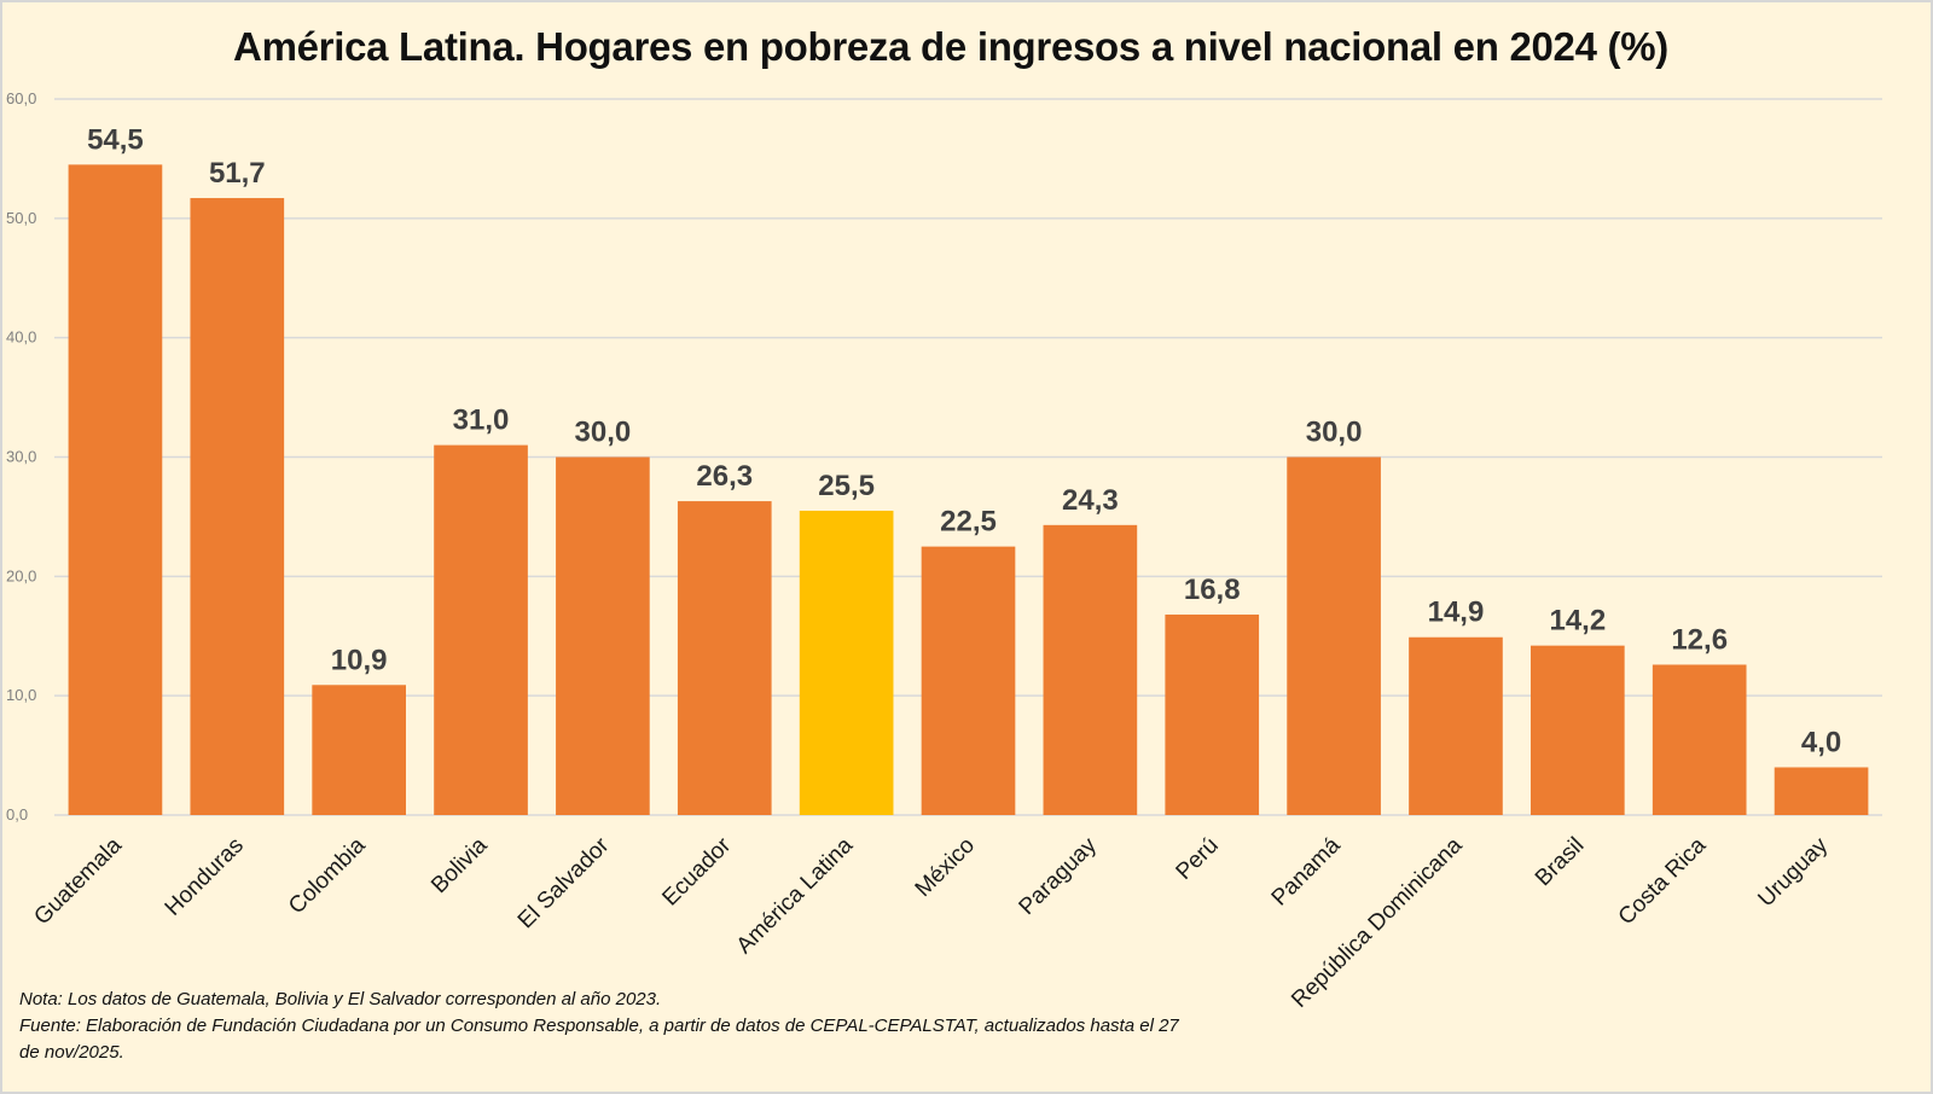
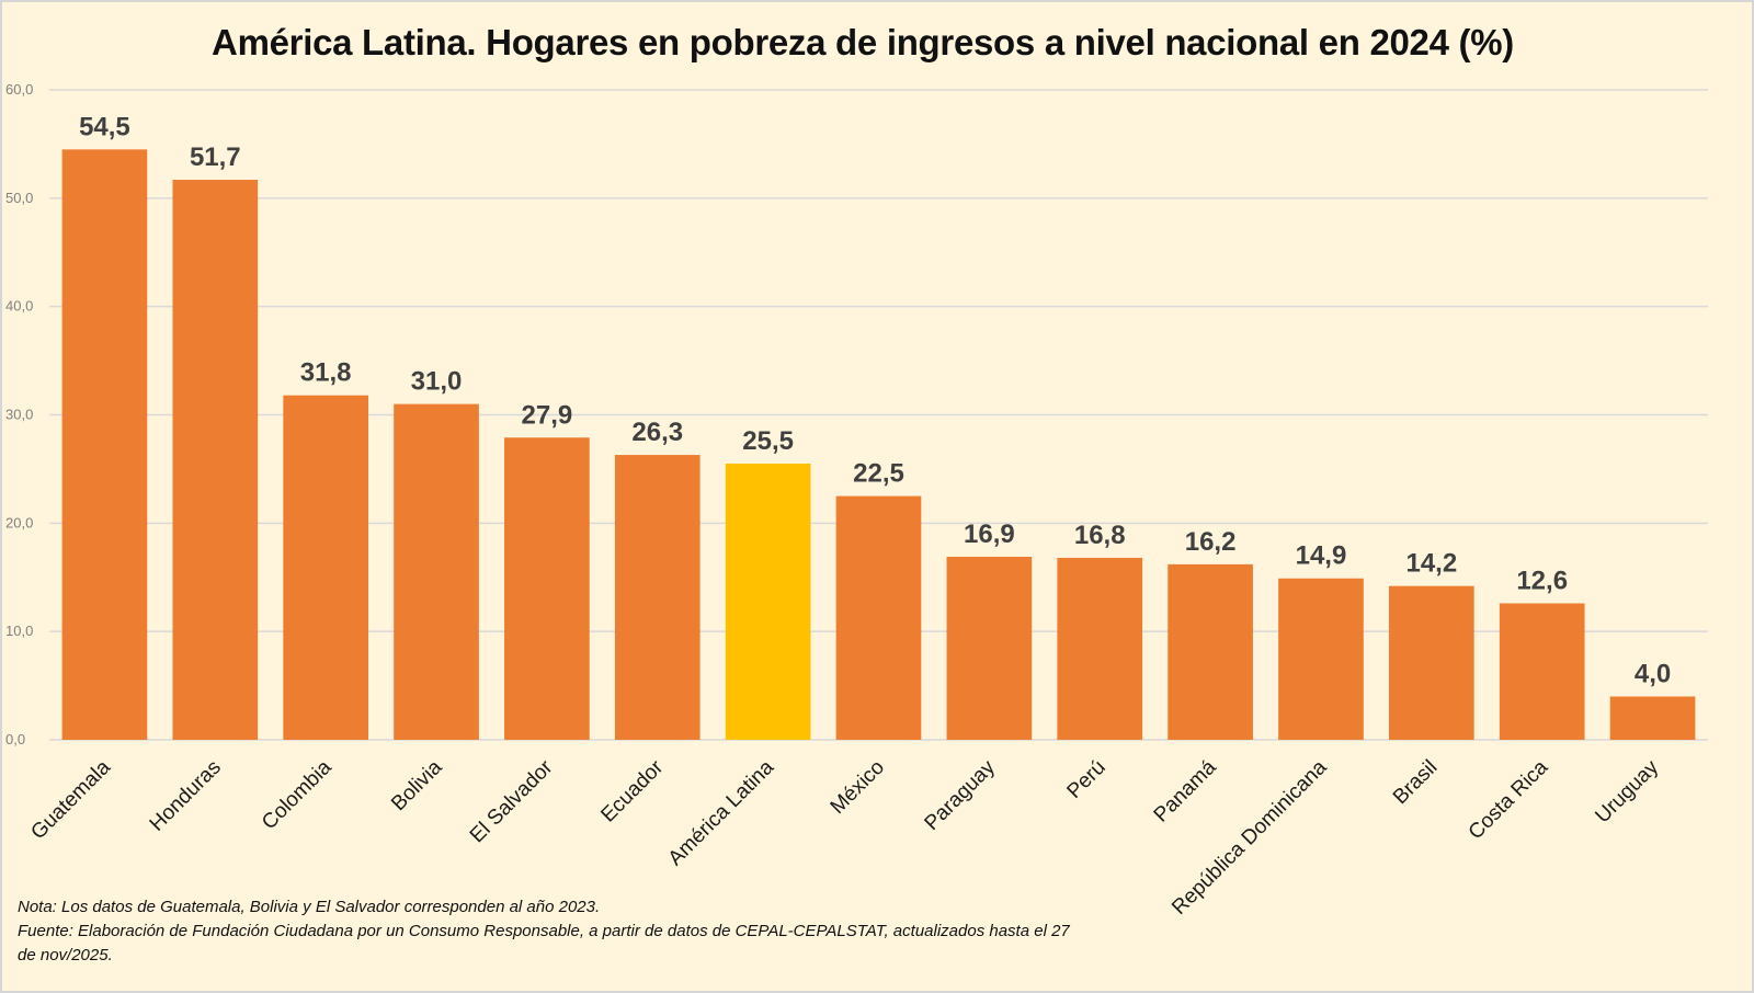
Colombia: 10,9 -> 31,8
El Salvador: 30,0 -> 27,9
Paraguay: 24,3 -> 16,9
Panamá: 30,0 -> 16,2
